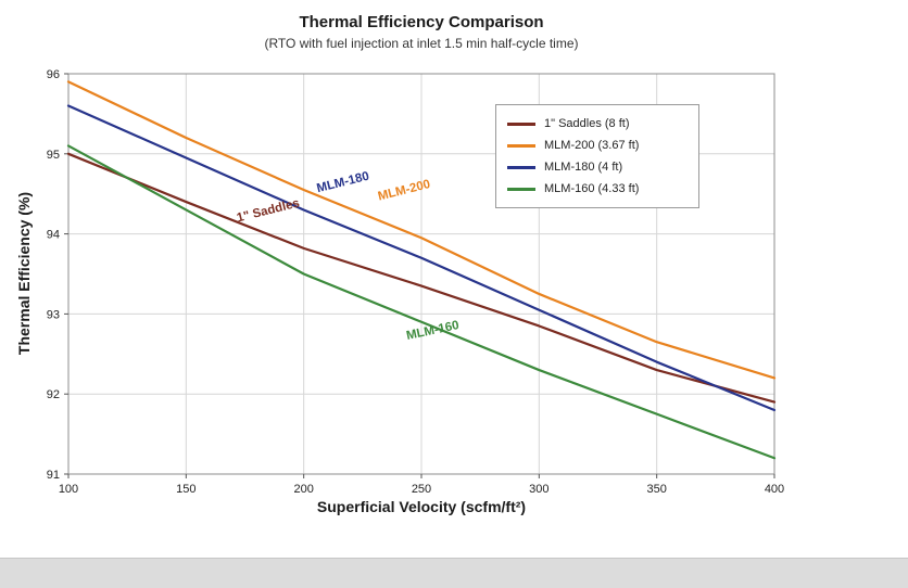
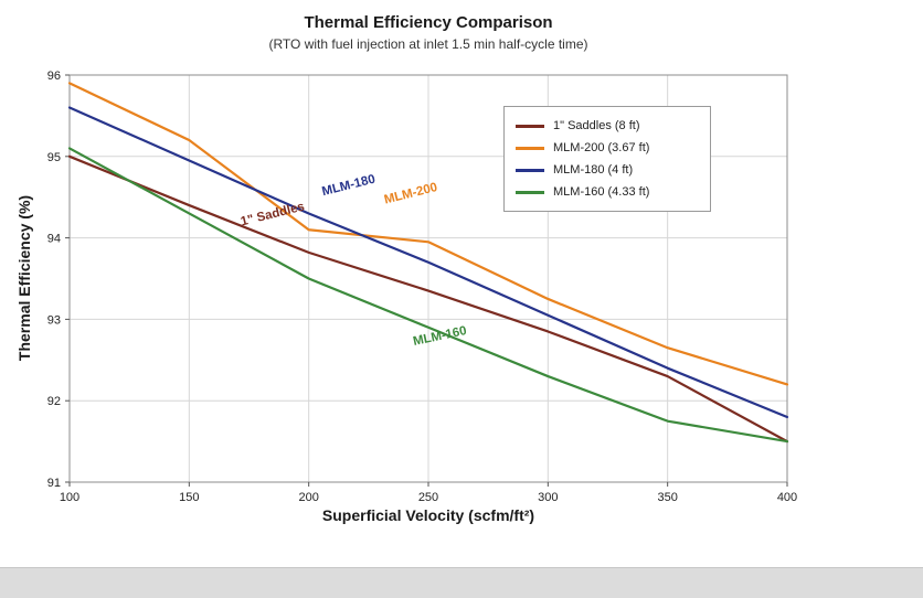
MLM-200 (3.67 ft)/200: 94.5 -> 94.1
1" Saddles (8 ft)/400: 91.9 -> 91.5
MLM-160 (4.33 ft)/400: 91.2 -> 91.5
